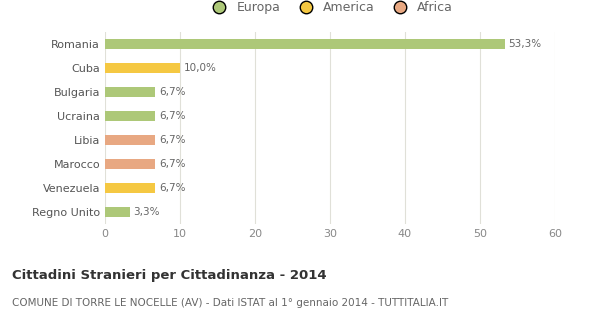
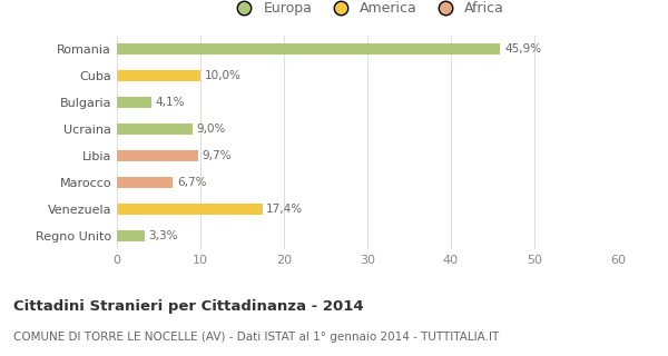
Romania: 53,3% -> 45,9%
Bulgaria: 6,7% -> 4,1%
Ucraina: 6,7% -> 9,0%
Libia: 6,7% -> 9,7%
Venezuela: 6,7% -> 17,4%
